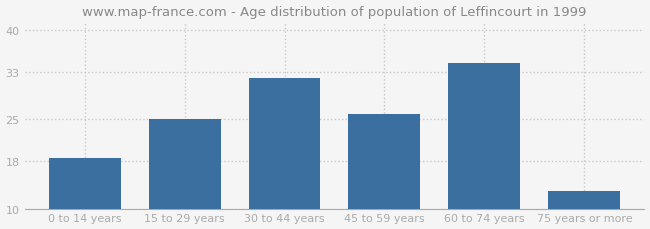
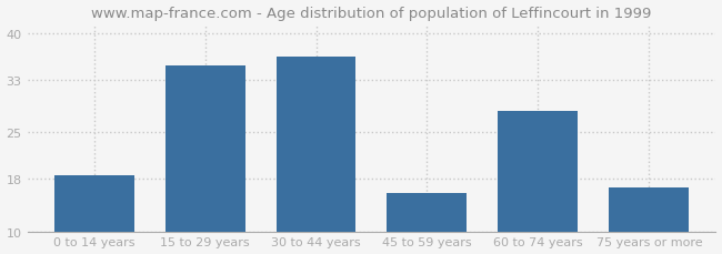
15 to 29 years: 25.0 -> 35.2
30 to 44 years: 32.0 -> 36.6
45 to 59 years: 26.0 -> 15.8
60 to 74 years: 34.5 -> 28.2
75 years or more: 13.0 -> 16.6
